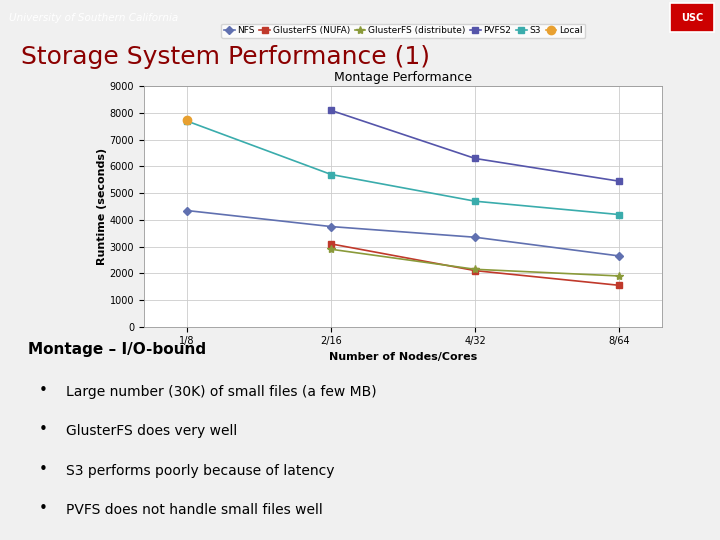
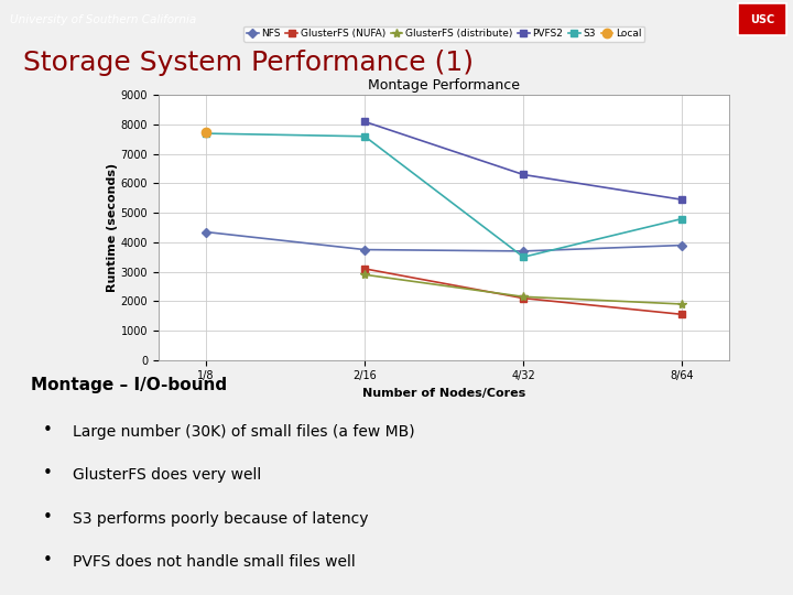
S3/2/16: 5700 -> 7600
NFS/4/32: 3350 -> 3700
S3/4/32: 4700 -> 3500
NFS/8/64: 2650 -> 3900
S3/8/64: 4200 -> 4800
